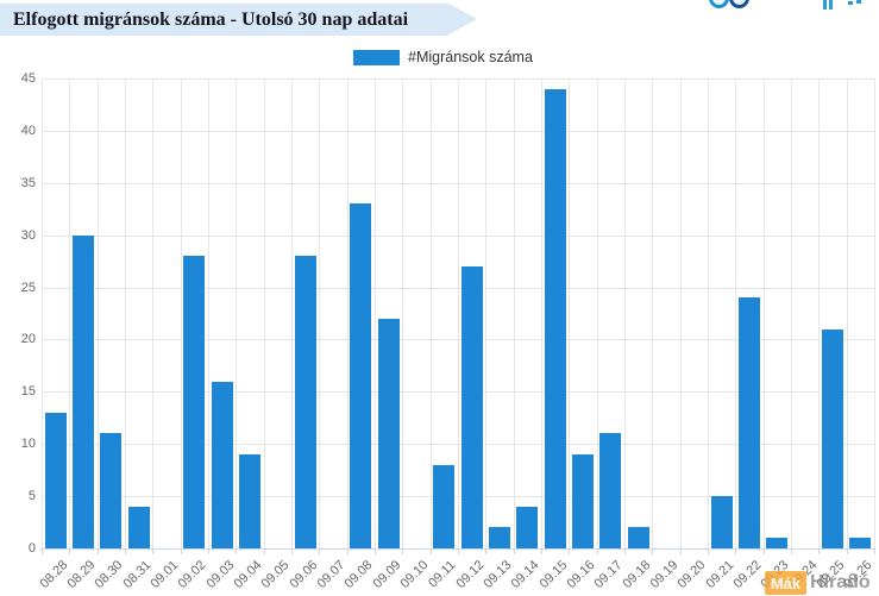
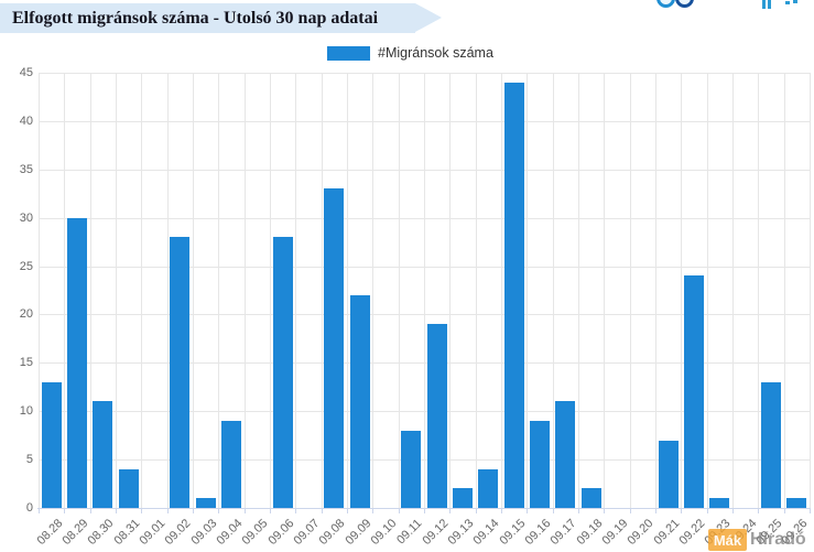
09.03: 16 -> 1
09.12: 27 -> 19
09.21: 5 -> 7
09.25: 21 -> 13
